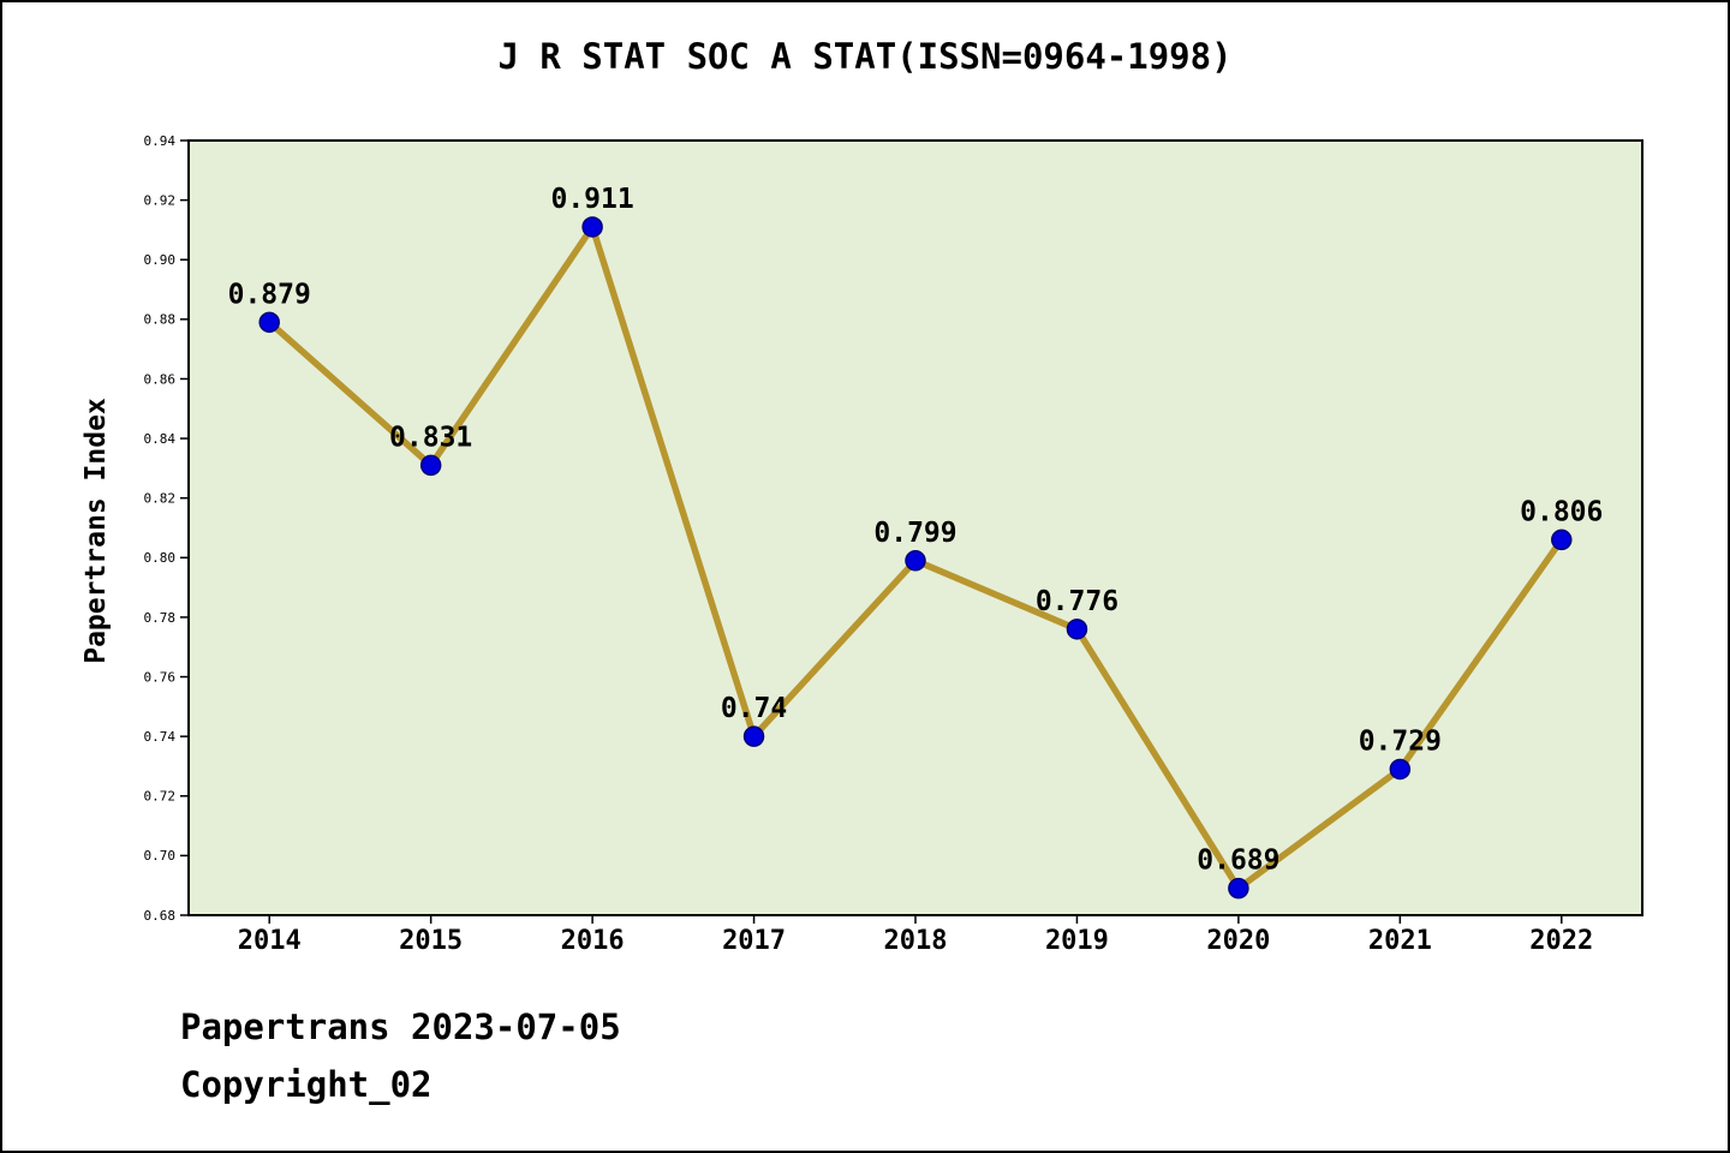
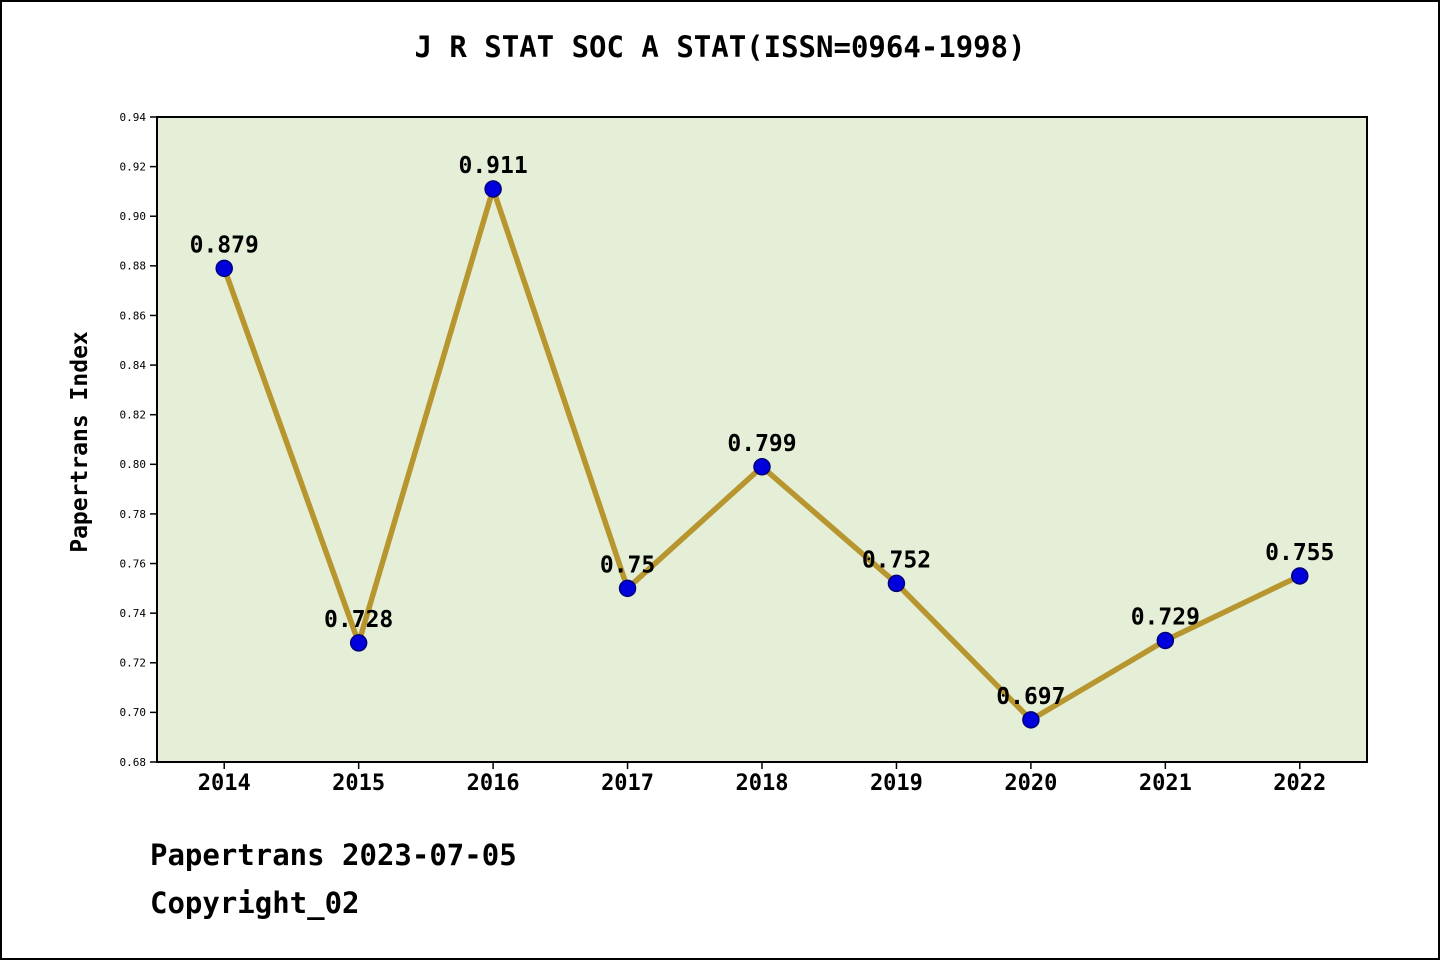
2015: 0.831 -> 0.728
2017: 0.74 -> 0.75
2019: 0.776 -> 0.752
2020: 0.689 -> 0.697
2022: 0.806 -> 0.755
